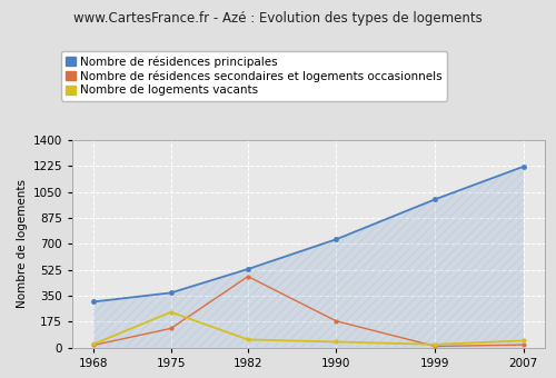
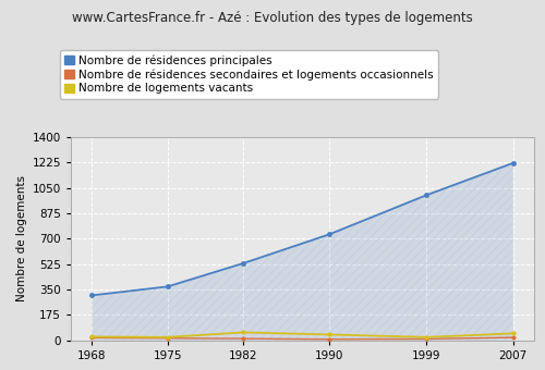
Nombre de résidences secondaires et logements occasionnels/1975: 130 -> 20
Nombre de logements vacants/1975: 240 -> 20
Nombre de résidences secondaires et logements occasionnels/1982: 480 -> 10
Nombre de résidences secondaires et logements occasionnels/1990: 180 -> 10
